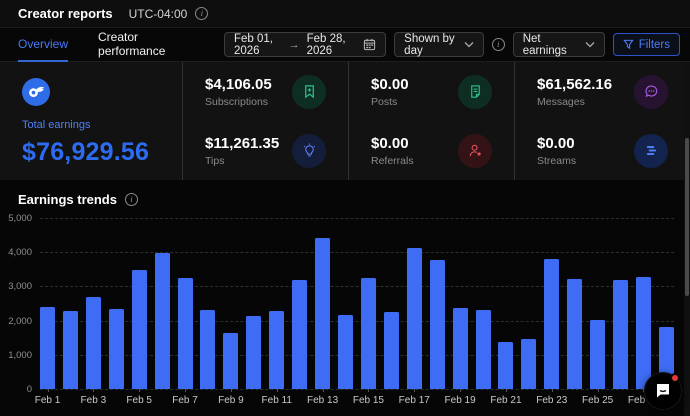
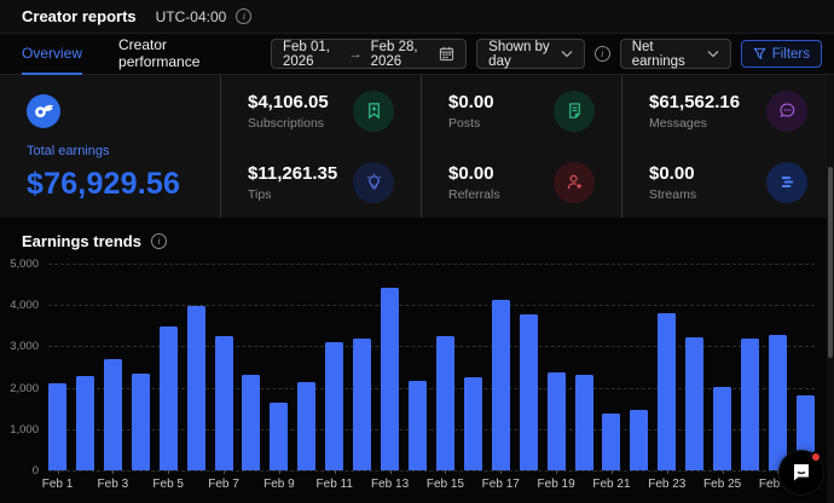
Feb 1: 2400 -> 2100
Feb 11: 2300 -> 3100
